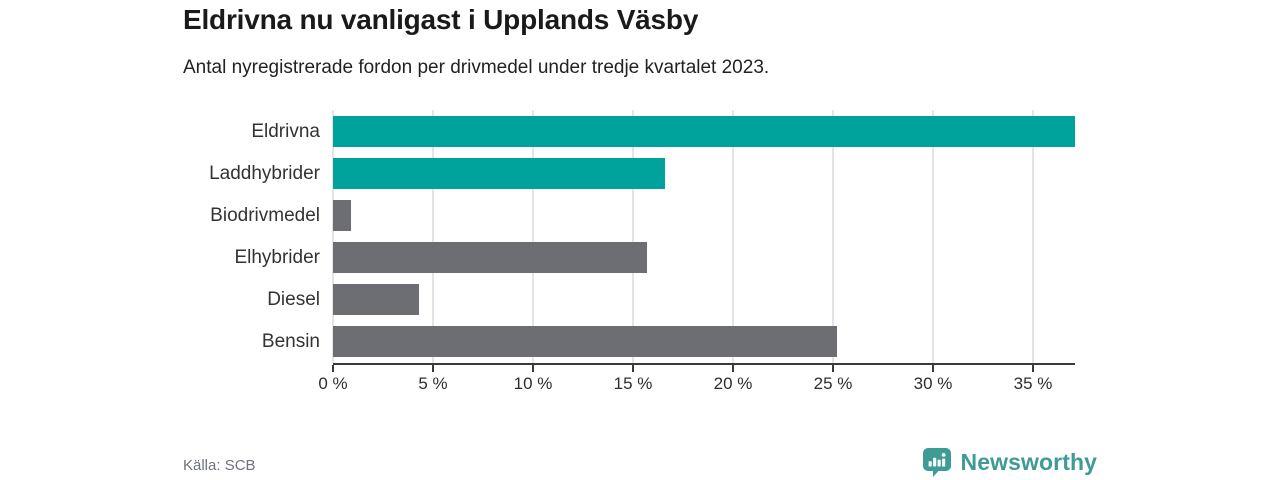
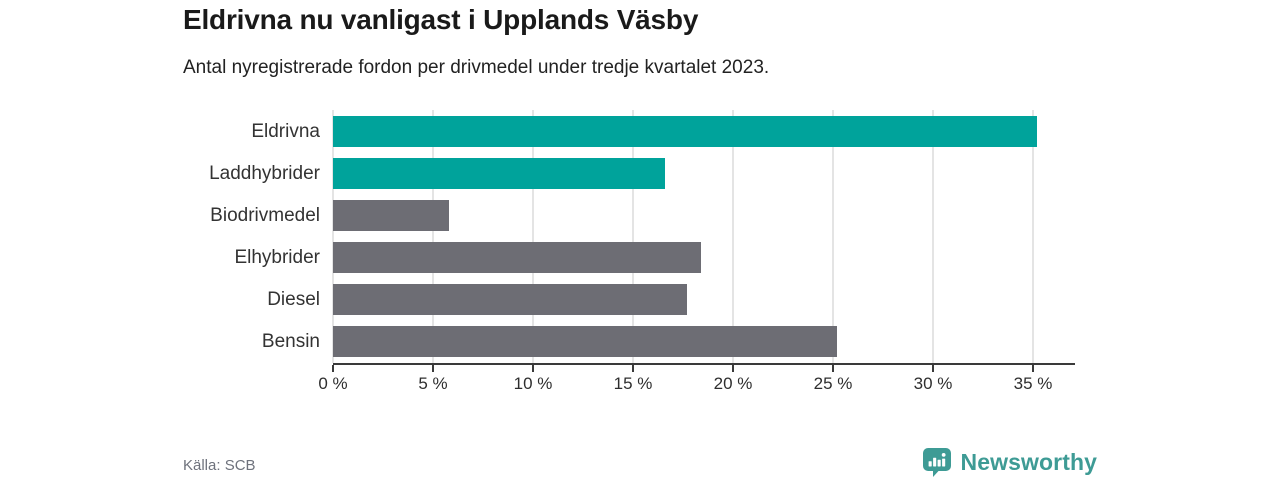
Eldrivna: 37.1% -> 35.2%
Biodrivmedel: 0.9% -> 5.8%
Elhybrider: 15.7% -> 18.4%
Diesel: 4.3% -> 17.7%
